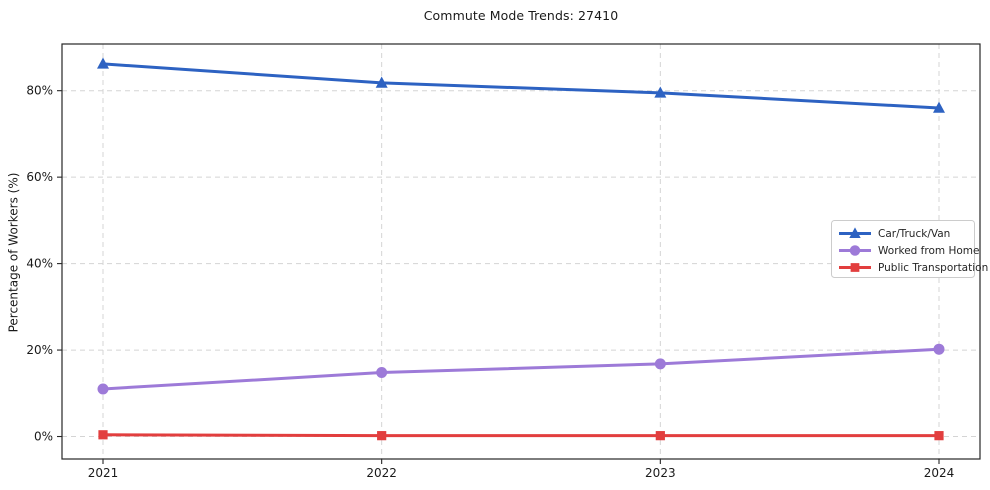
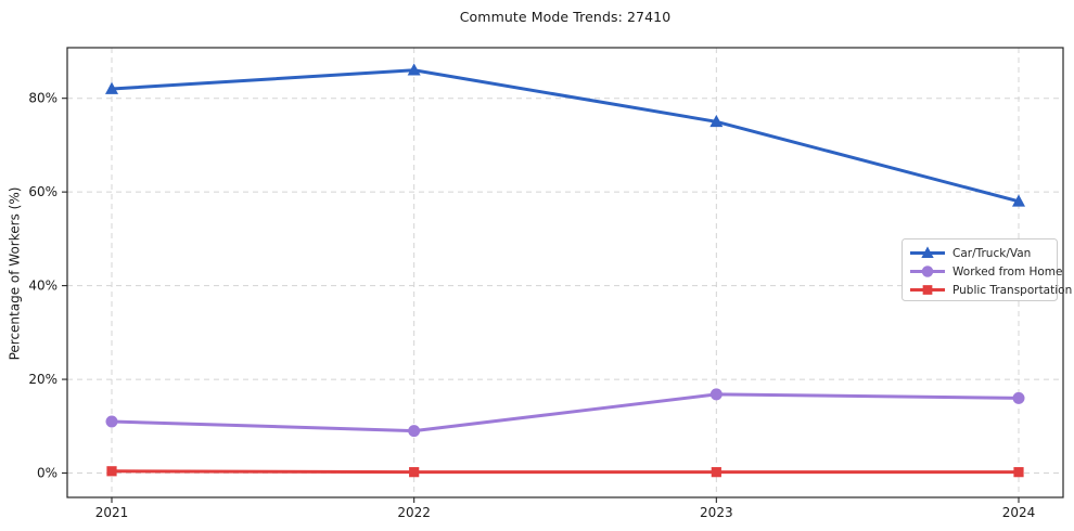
Car/Truck/Van/2021: 86% -> 82%
Car/Truck/Van/2022: 82% -> 86%
Worked from Home/2022: 15% -> 9%
Car/Truck/Van/2023: 80% -> 75%
Car/Truck/Van/2024: 76% -> 58%
Worked from Home/2024: 20% -> 16%
